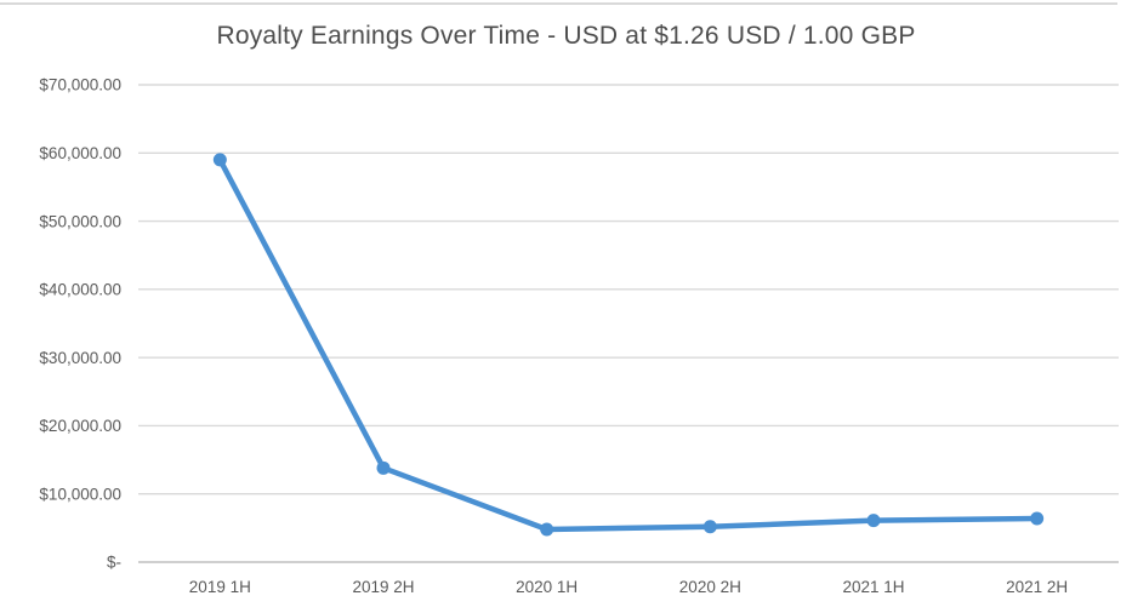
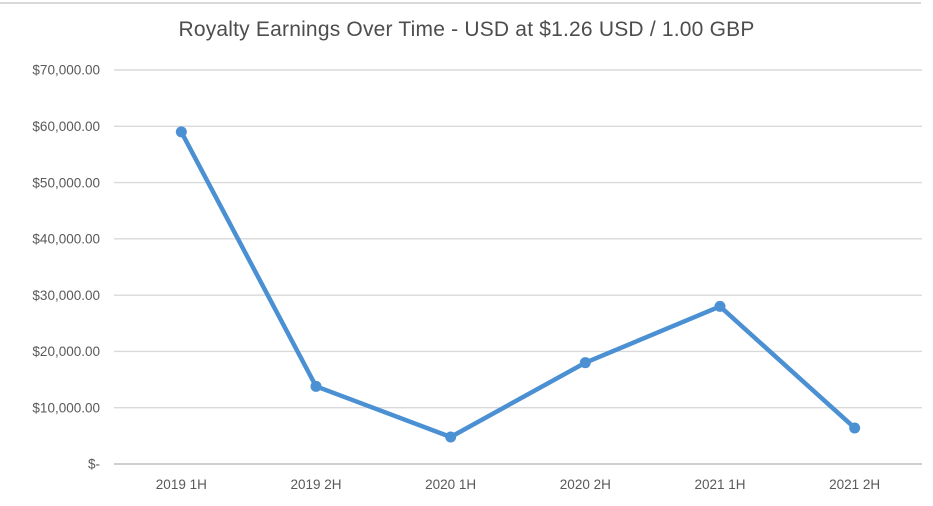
2020 2H: $5000 -> $18000
2021 1H: $6000 -> $28000
